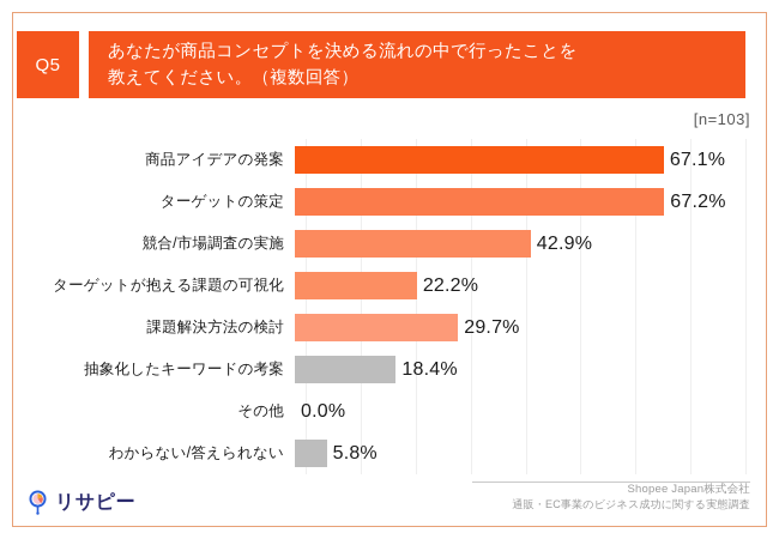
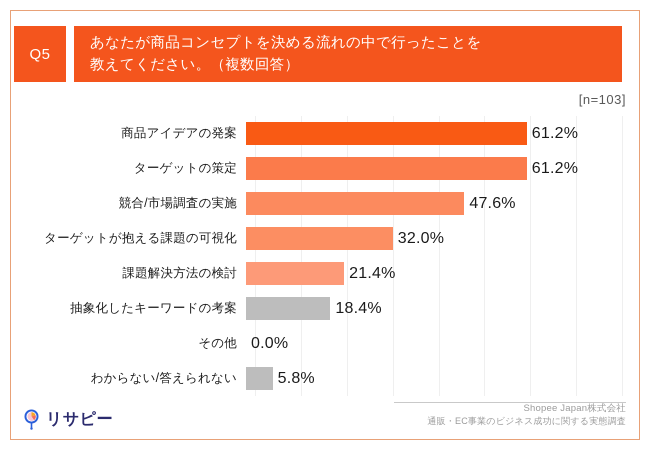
商品アイデアの発案: 67.1% -> 61.2%
ターゲットの策定: 67.2% -> 61.2%
競合/市場調査の実施: 42.9% -> 47.6%
ターゲットが抱える課題の可視化: 22.2% -> 32.0%
課題解決方法の検討: 29.7% -> 21.4%
